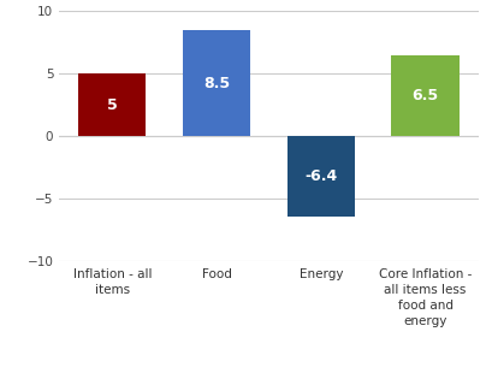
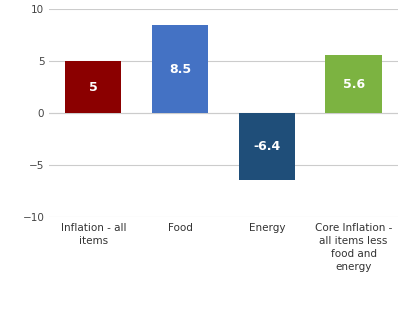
Core Inflation - all items less food and energy: 6.5 -> 5.6
